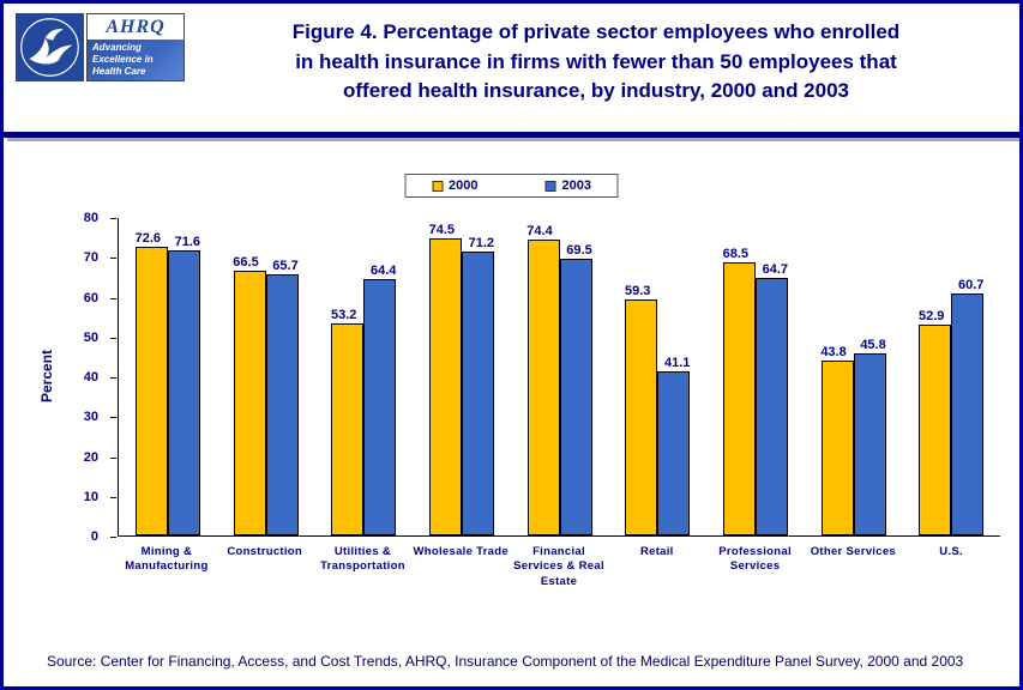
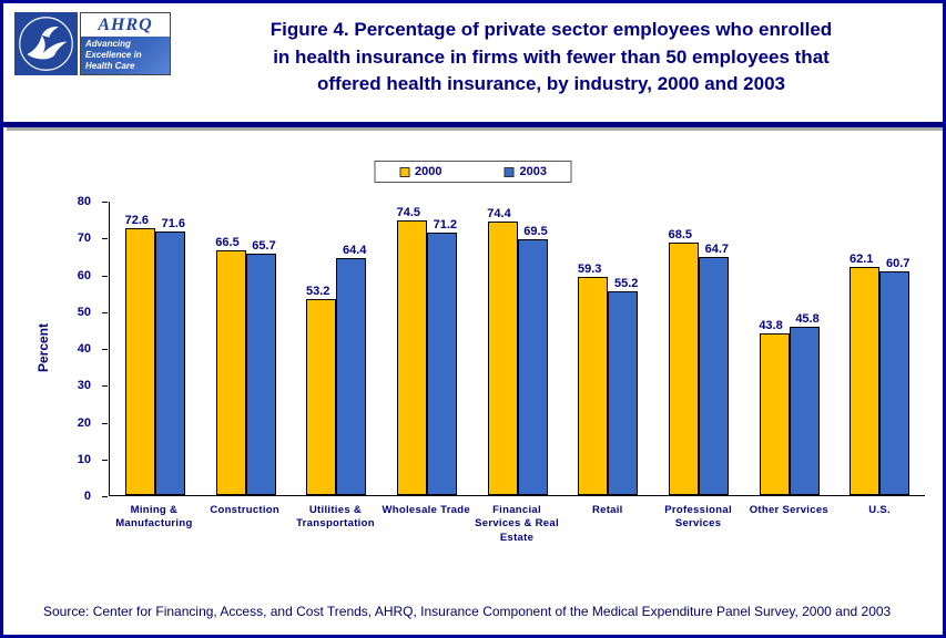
2003/Retail: 41.1 -> 55.2
2000/U.S.: 52.9 -> 62.1
